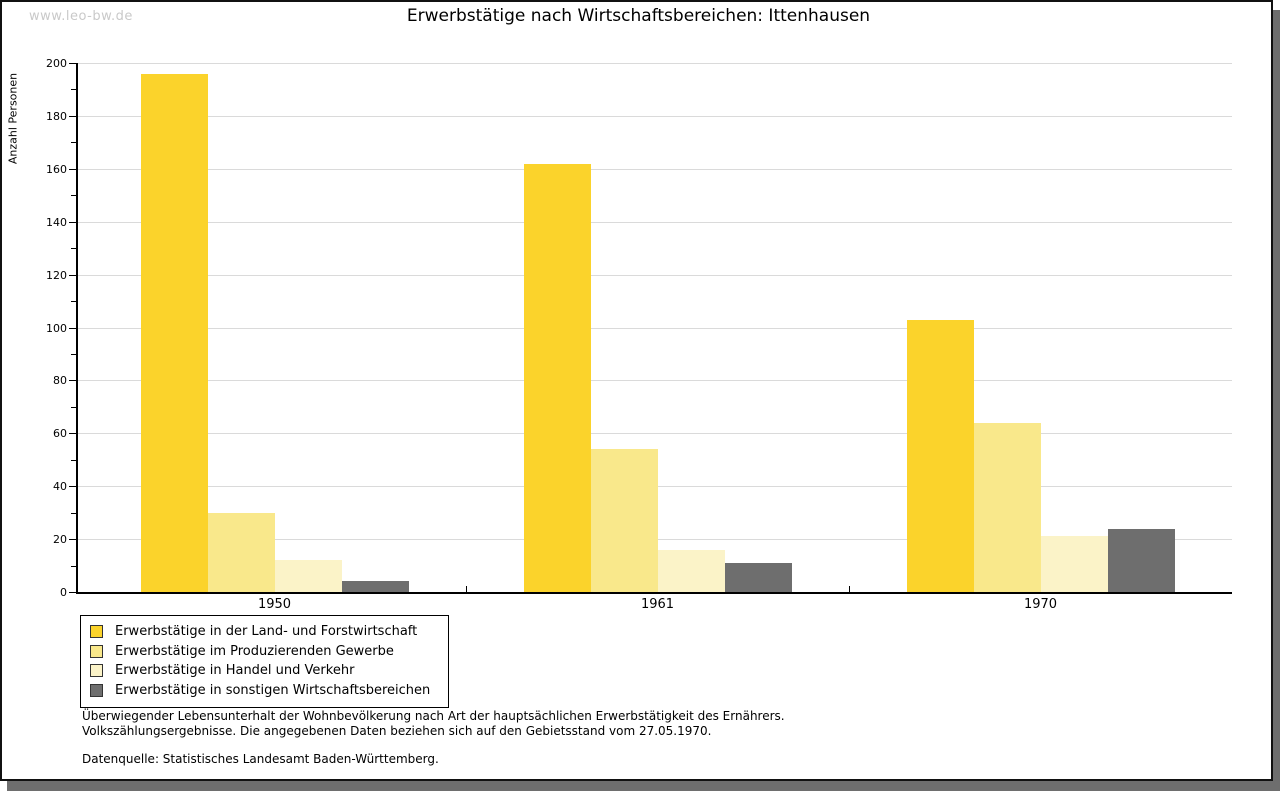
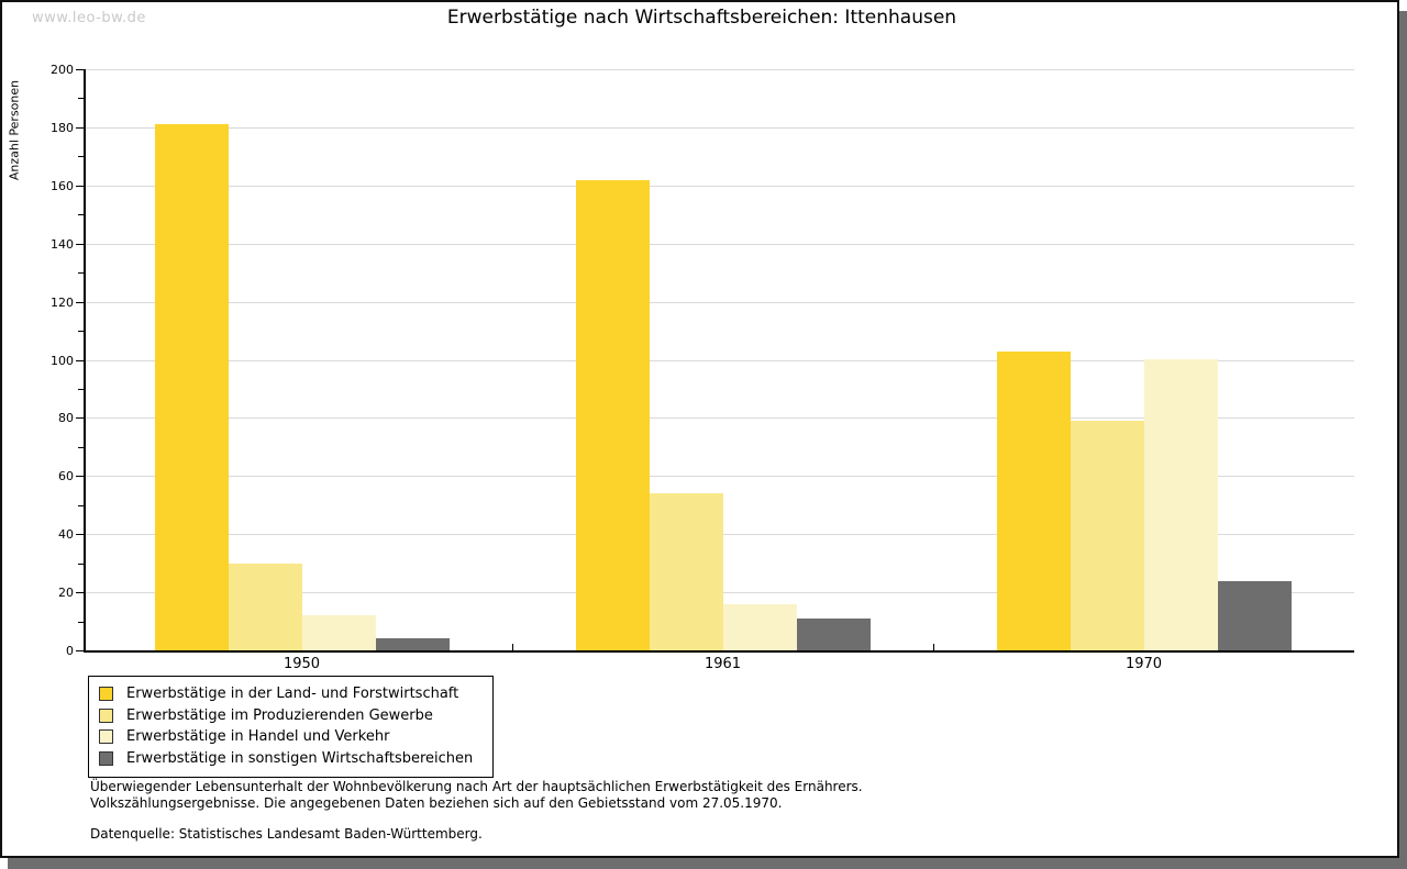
Erwerbstätige in der Land- und Forstwirtschaft/1950: 196 -> 181
Erwerbstätige im Produzierenden Gewerbe/1970: 64 -> 79
Erwerbstätige in Handel und Verkehr/1970: 21 -> 100
